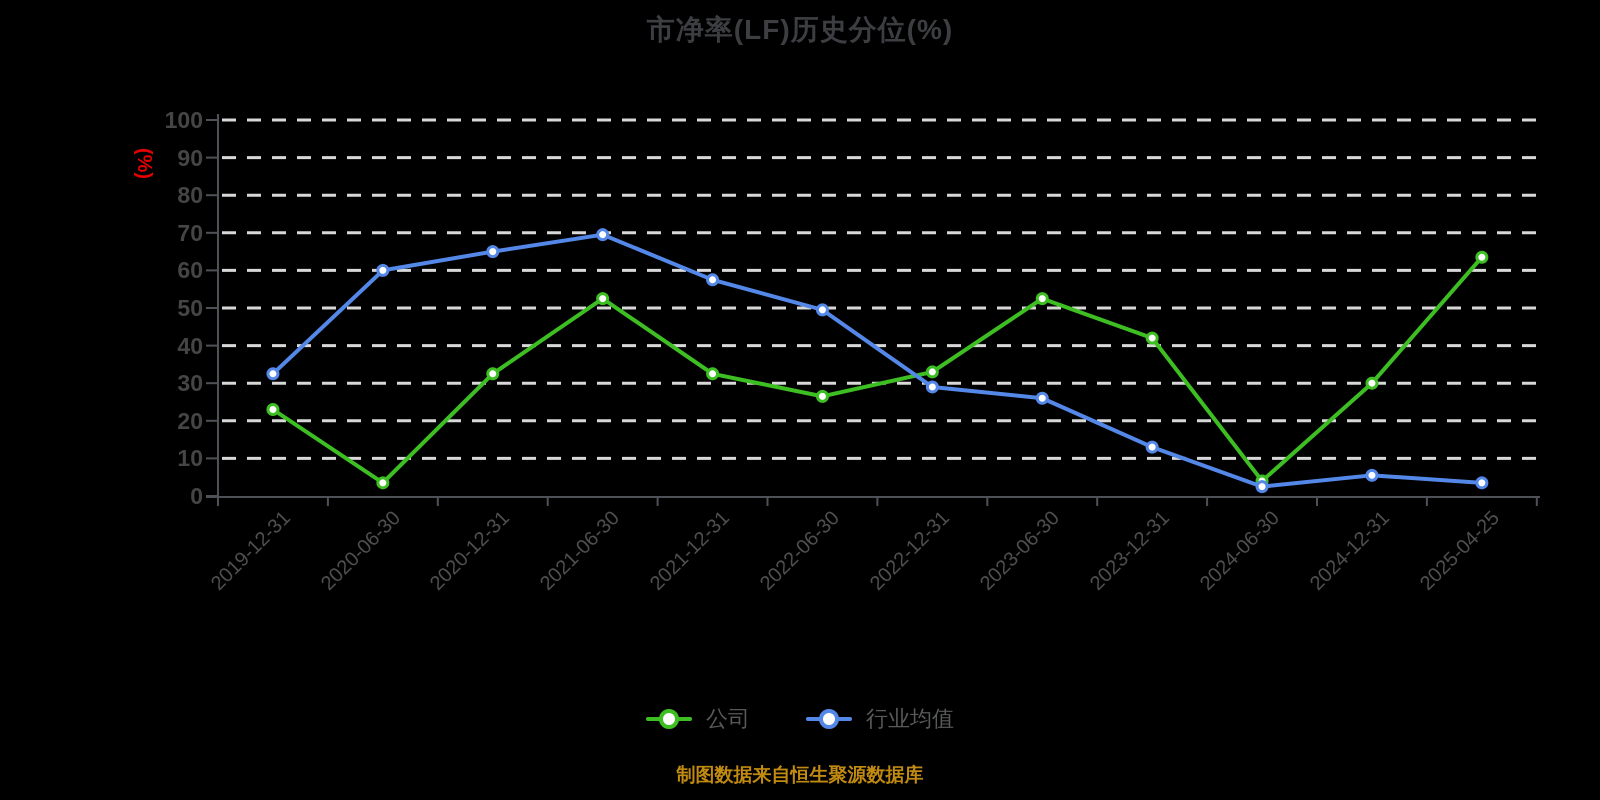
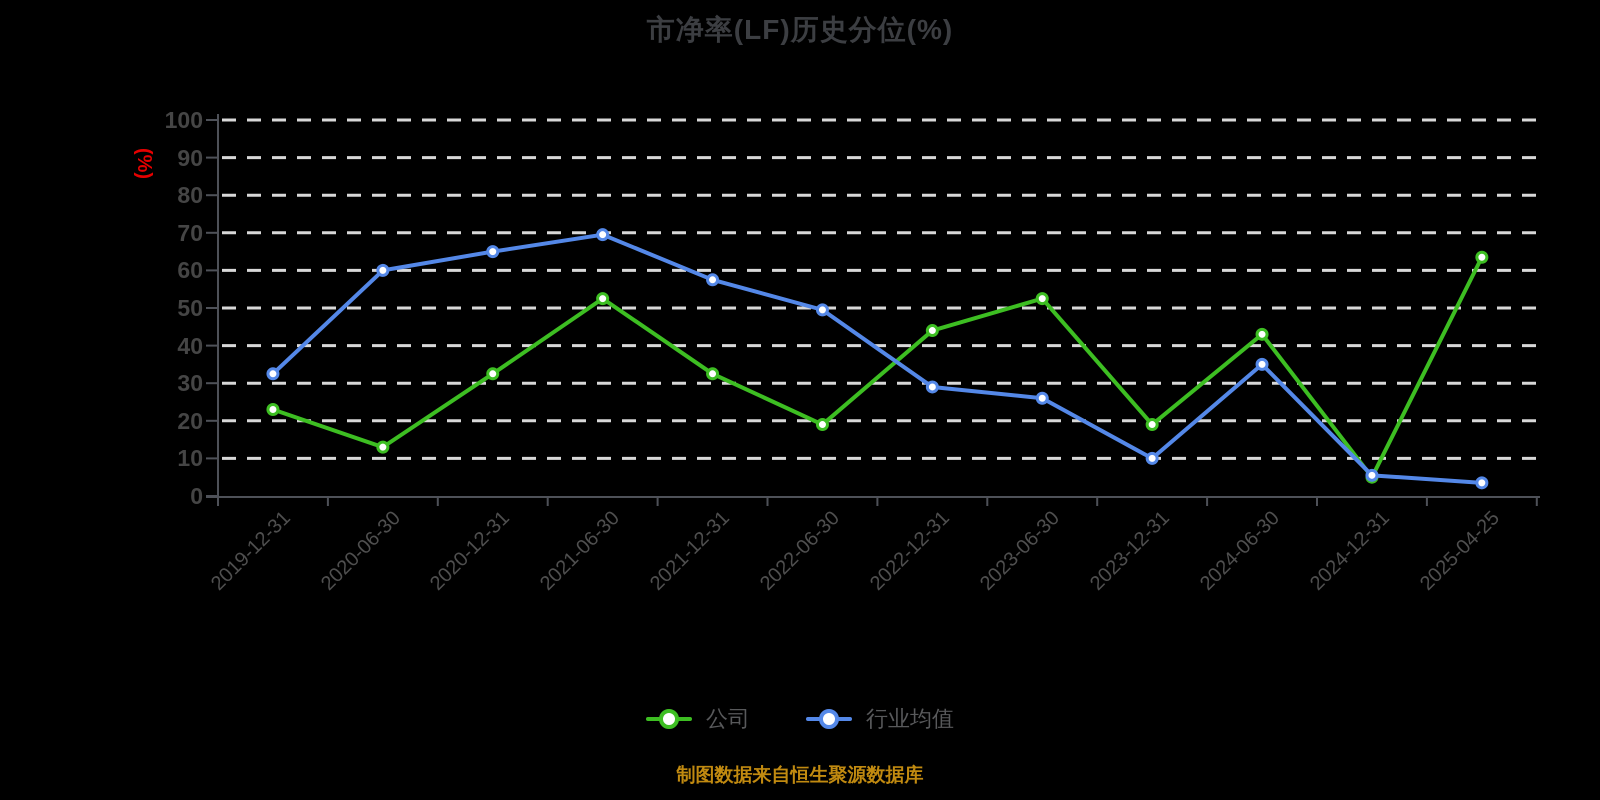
公司/2020-06-30: 4 -> 13
公司/2022-06-30: 26 -> 19
公司/2022-12-31: 33 -> 44
公司/2023-12-31: 42 -> 19
行业均值/2023-12-31: 13 -> 10
公司/2024-06-30: 4 -> 43
行业均值/2024-06-30: 2 -> 35
公司/2024-12-31: 30 -> 5
